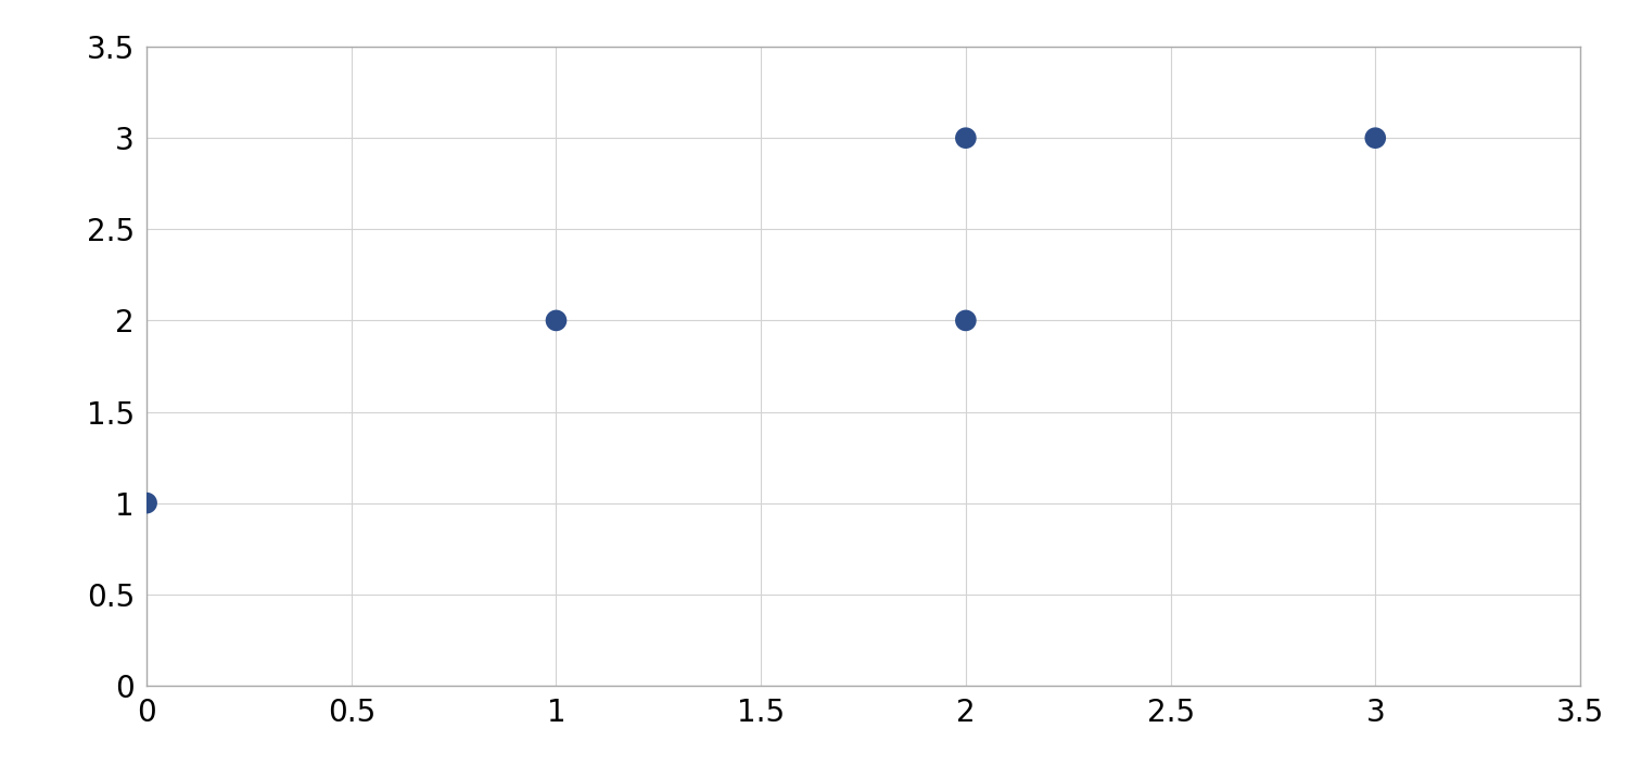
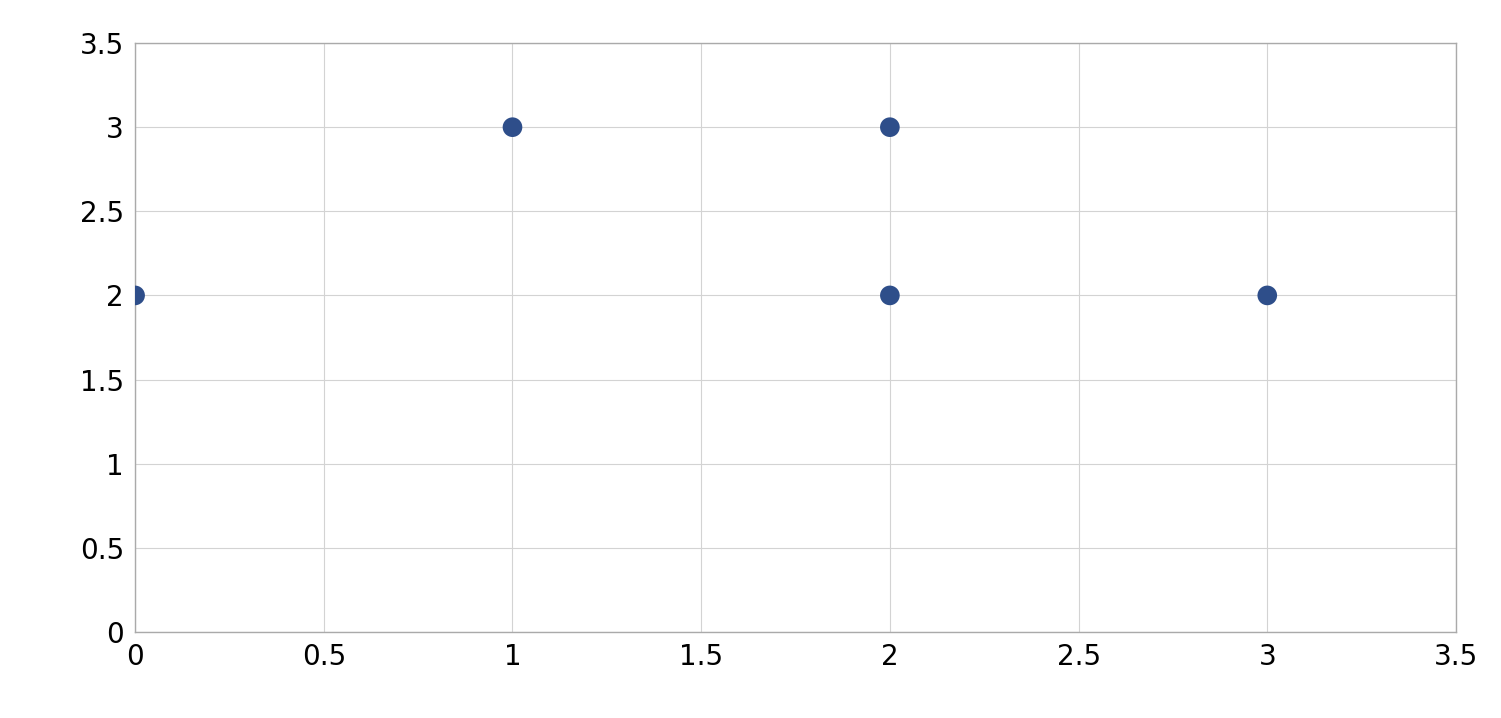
0: 1 -> 2
1: 2 -> 3
3: 3 -> 2
